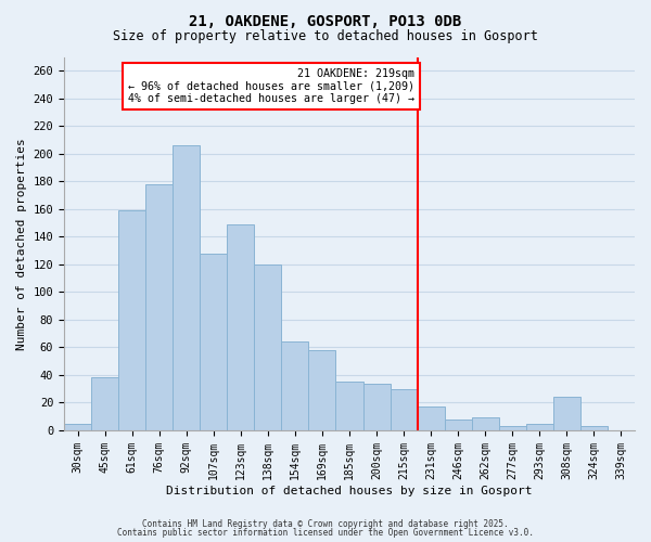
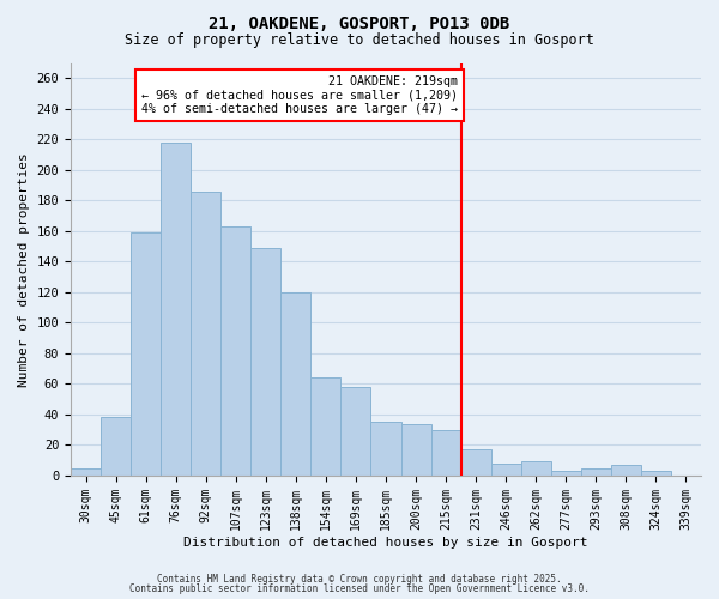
76sqm: 178 -> 218
92sqm: 206 -> 186
107sqm: 128 -> 163
308sqm: 24 -> 7
